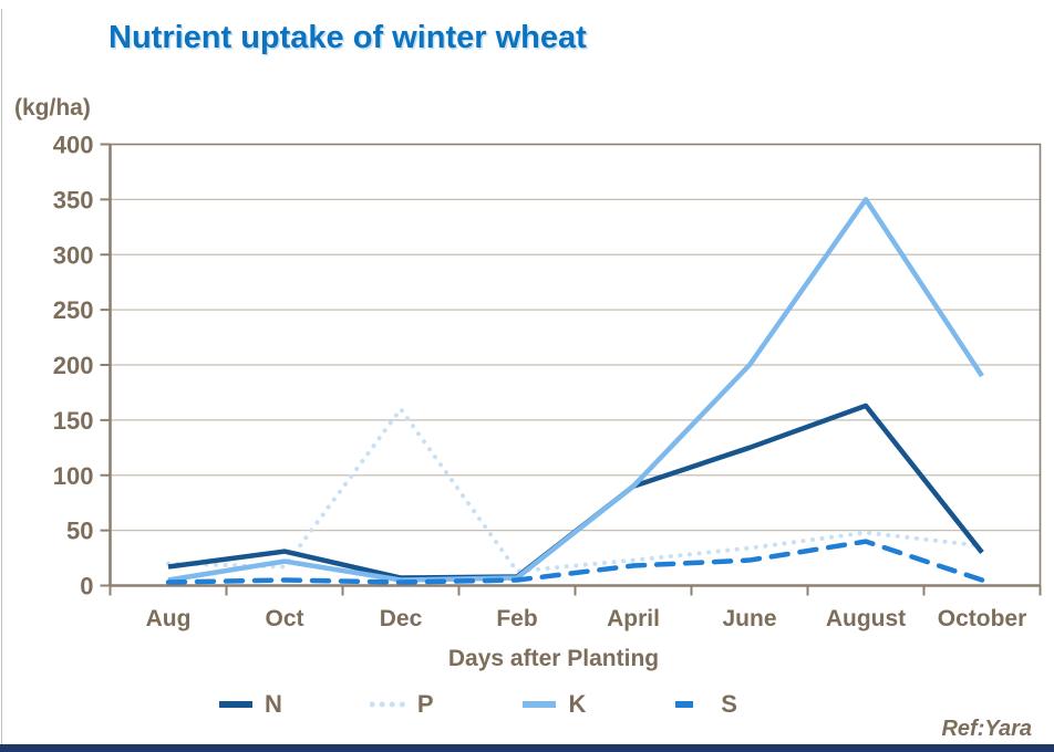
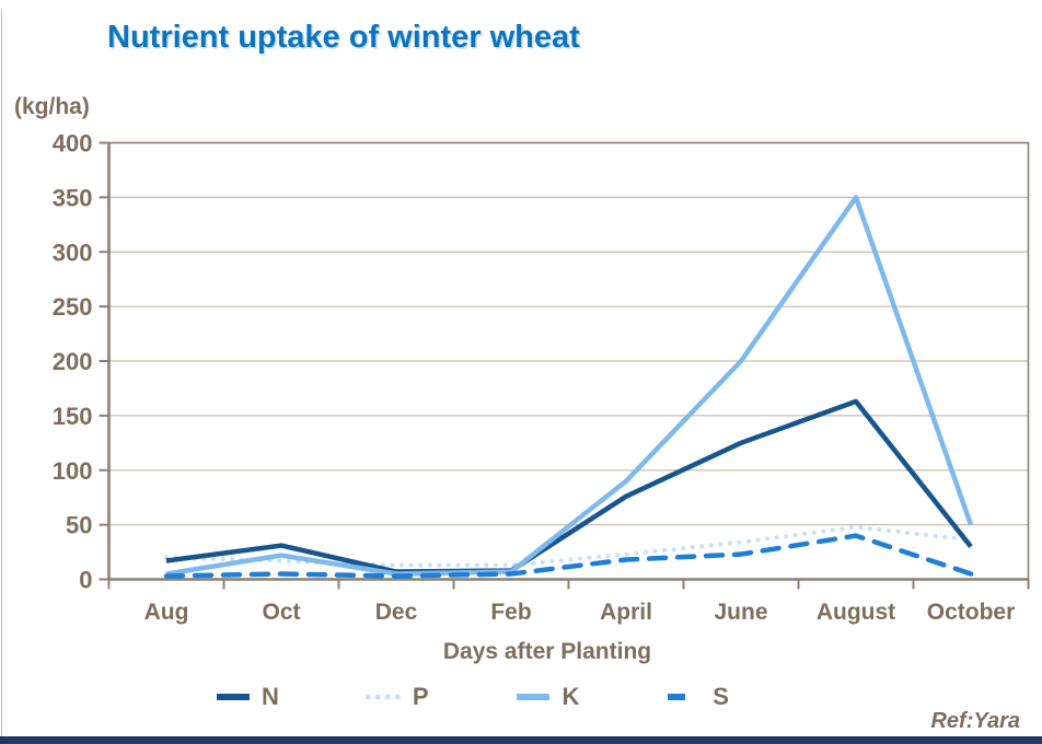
P/Dec: 160 -> 10
N/April: 90 -> 80
K/October: 190 -> 50
